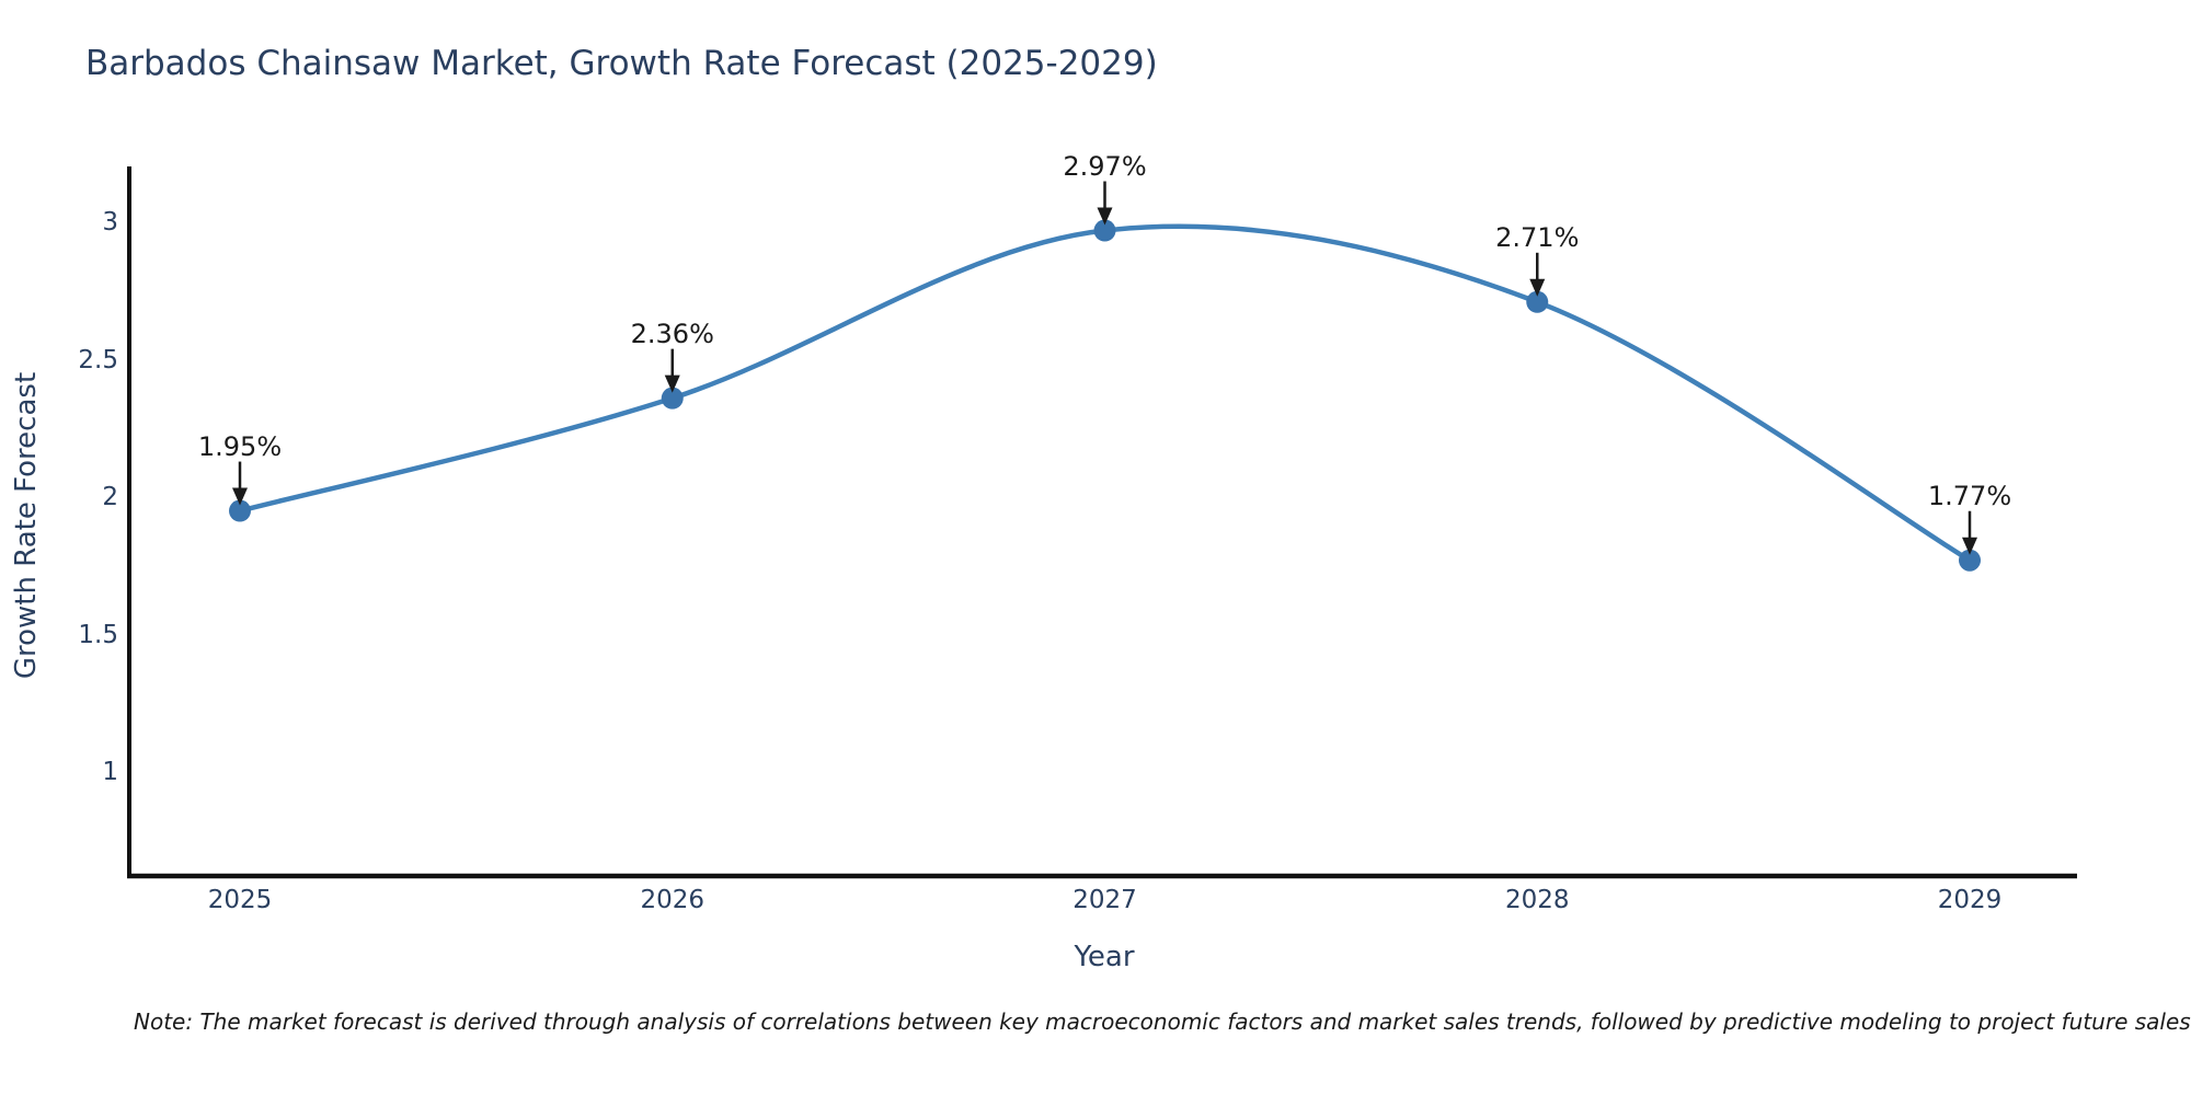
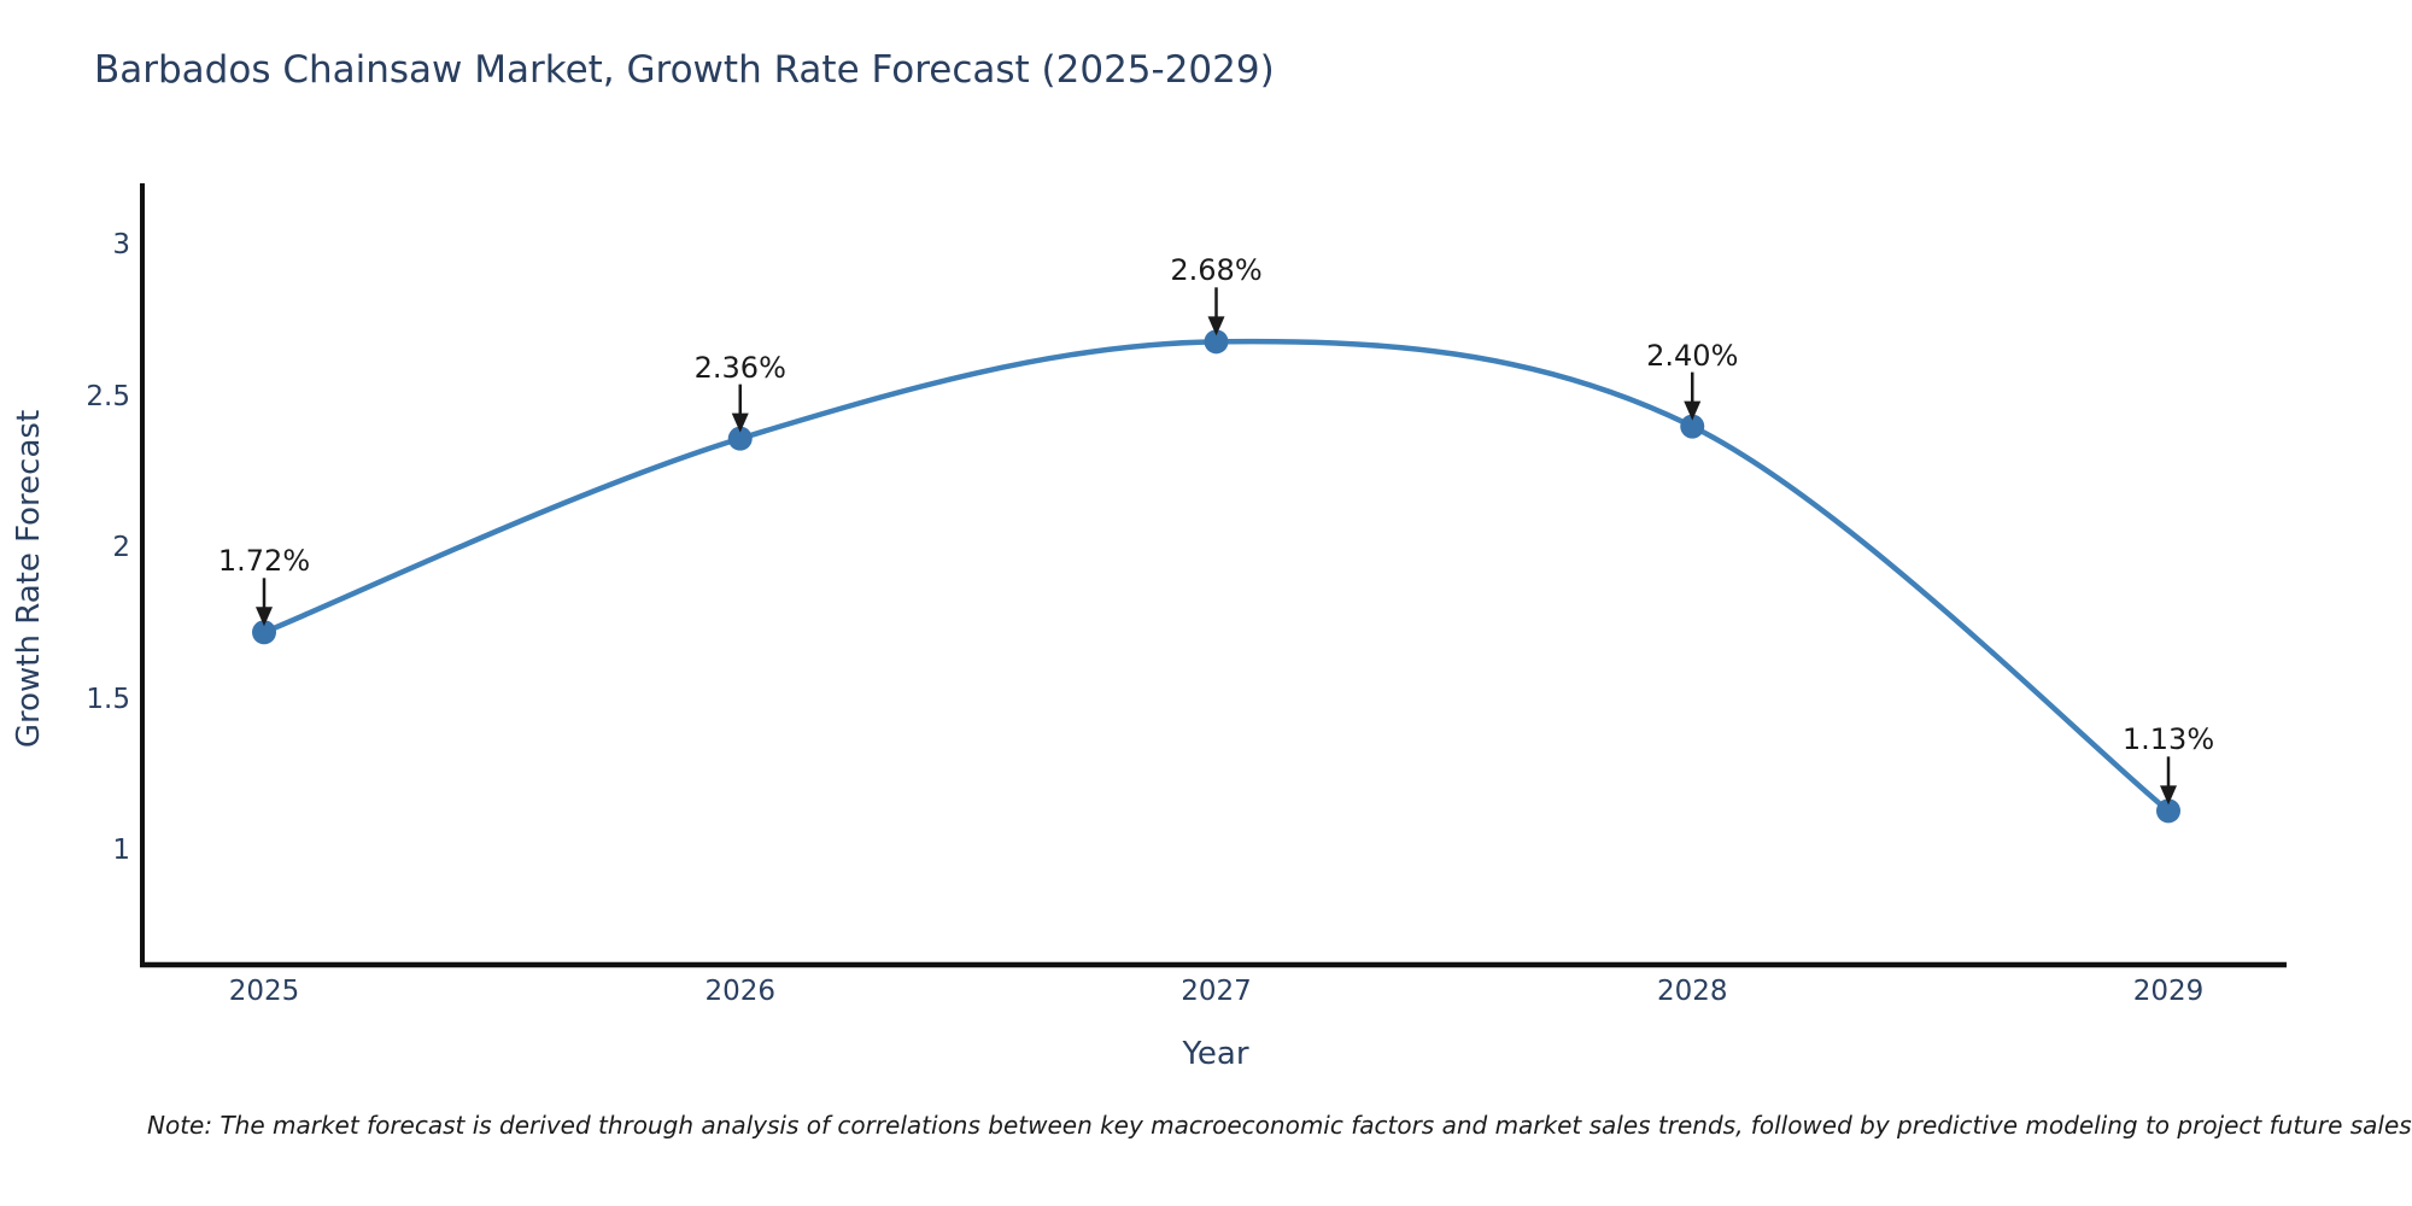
2025: 1.95% -> 1.72%
2027: 2.97% -> 2.68%
2028: 2.71% -> 2.40%
2029: 1.77% -> 1.13%
